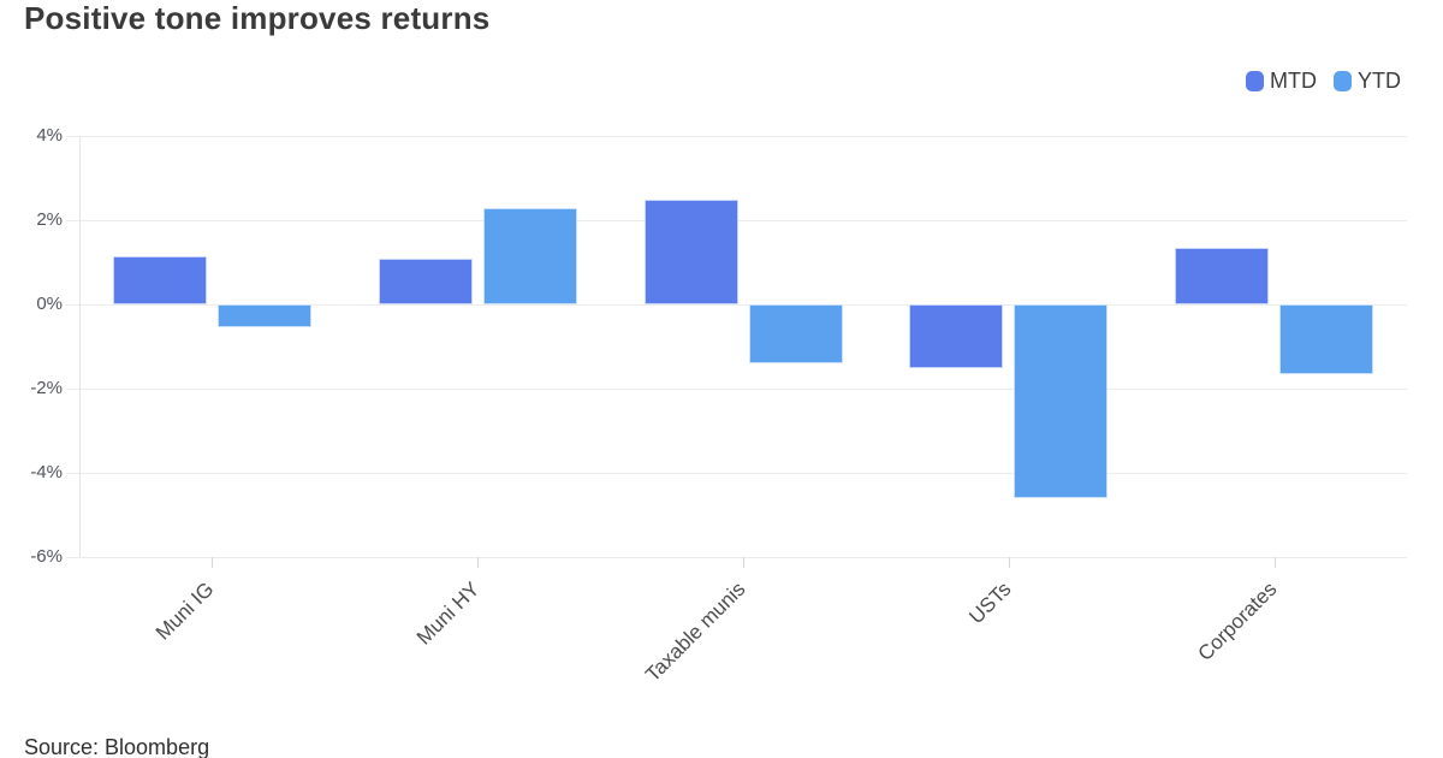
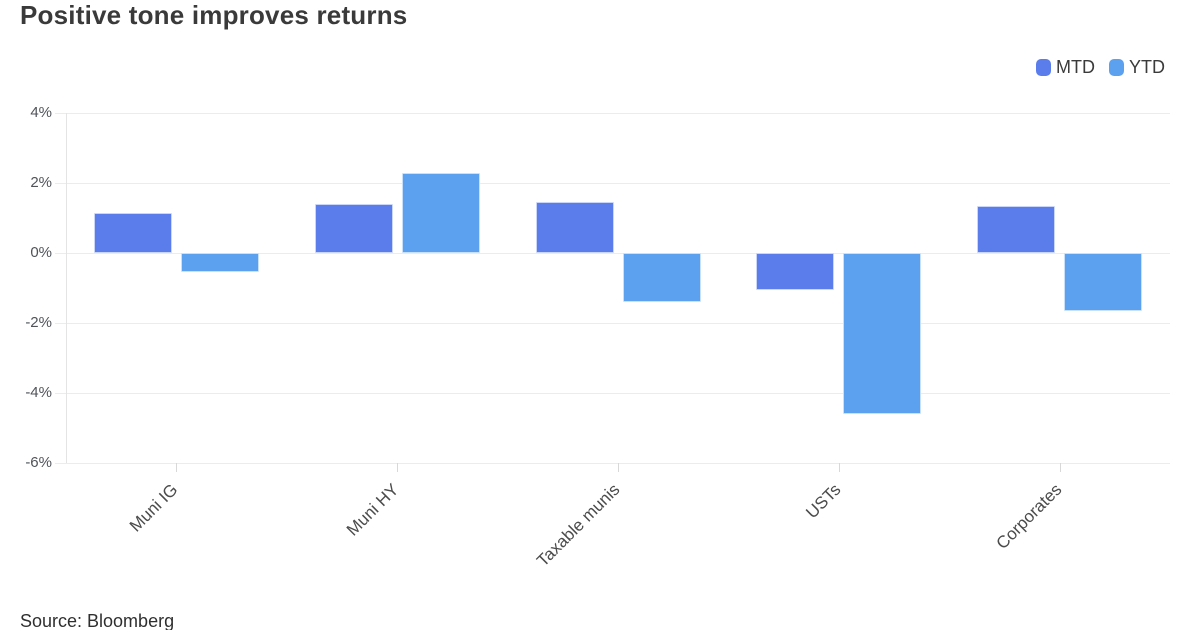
MTD/Muni HY: 1.1% -> 1.4%
MTD/Taxable munis: 2.5% -> 1.4%
MTD/USTs: -1.5% -> -1.1%
